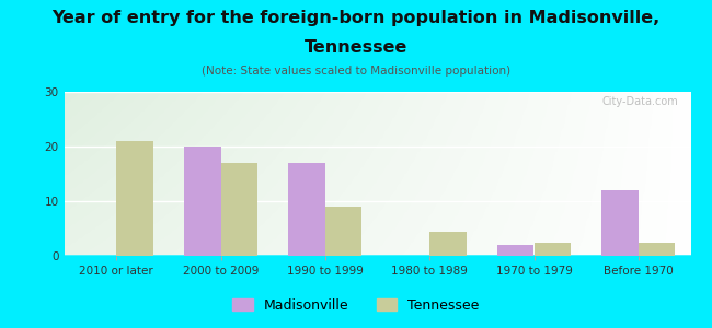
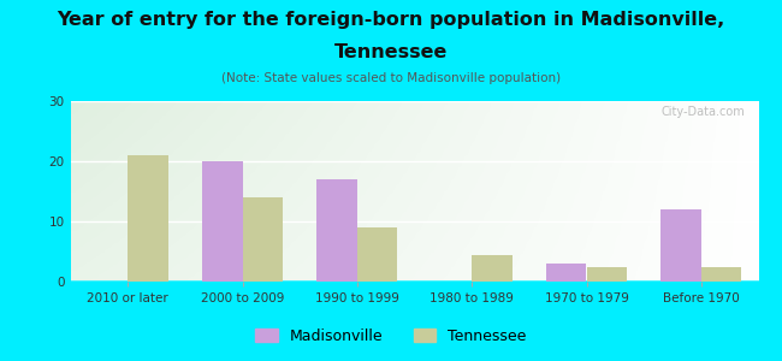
Tennessee/2000 to 2009: 17.0 -> 14.0
Madisonville/1970 to 1979: 2 -> 3
